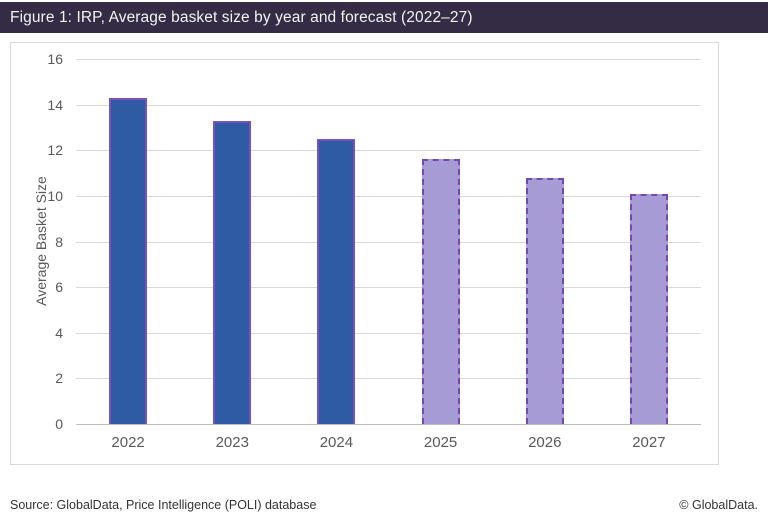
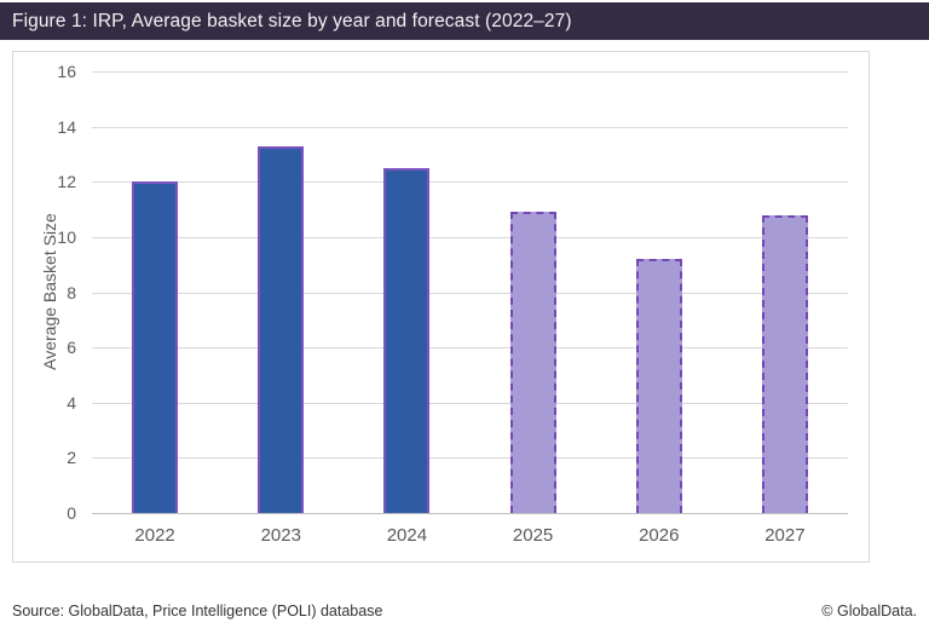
2022: 14.3 -> 12.0
2025: 11.6 -> 10.9
2026: 10.8 -> 9.2
2027: 10.1 -> 10.8
